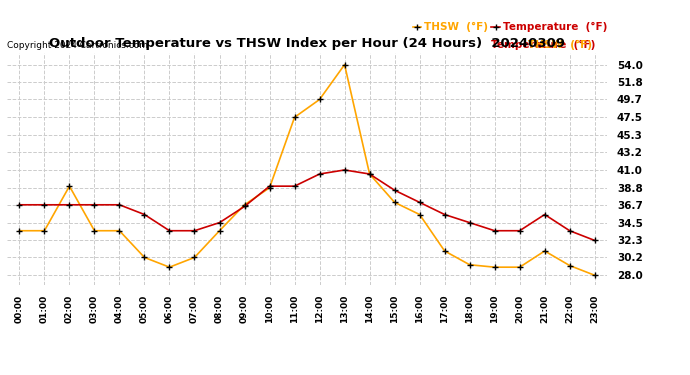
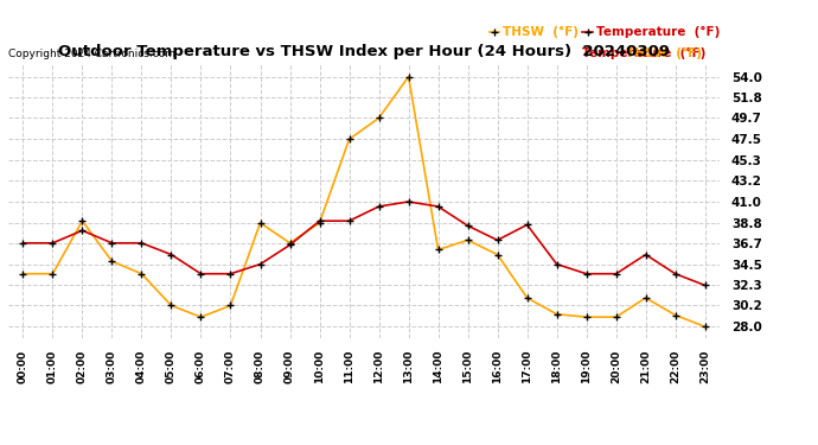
Temperature (°F)/02:00: 36.7 -> 38.0
THSW (°F)/03:00: 33.5 -> 34.8
THSW (°F)/08:00: 33.5 -> 38.8
THSW (°F)/14:00: 40.5 -> 36.0
Temperature (°F)/17:00: 35.5 -> 38.6
